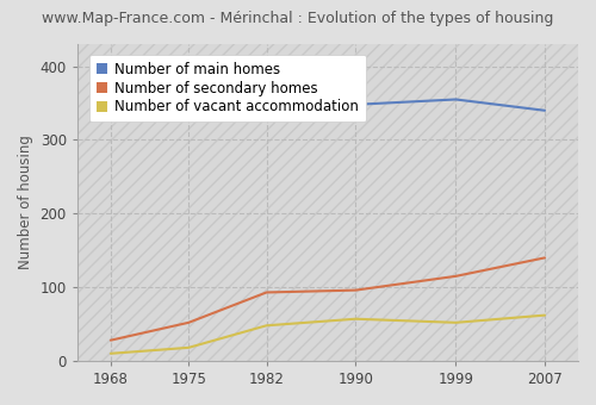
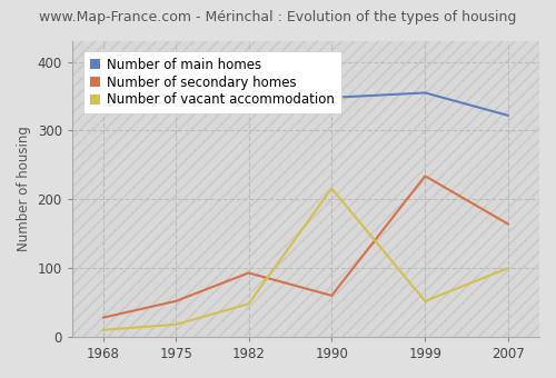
Number of secondary homes/1990: 96 -> 60
Number of vacant accommodation/1990: 57 -> 216
Number of secondary homes/1999: 115 -> 234
Number of main homes/2007: 340 -> 322
Number of secondary homes/2007: 140 -> 164
Number of vacant accommodation/2007: 62 -> 100
